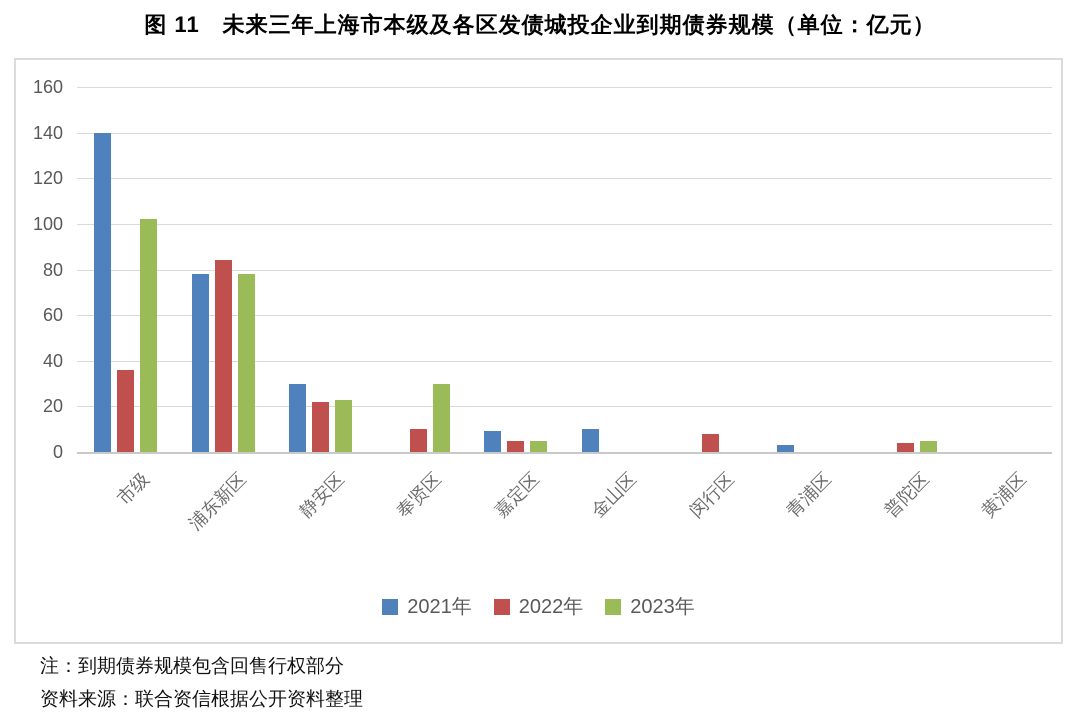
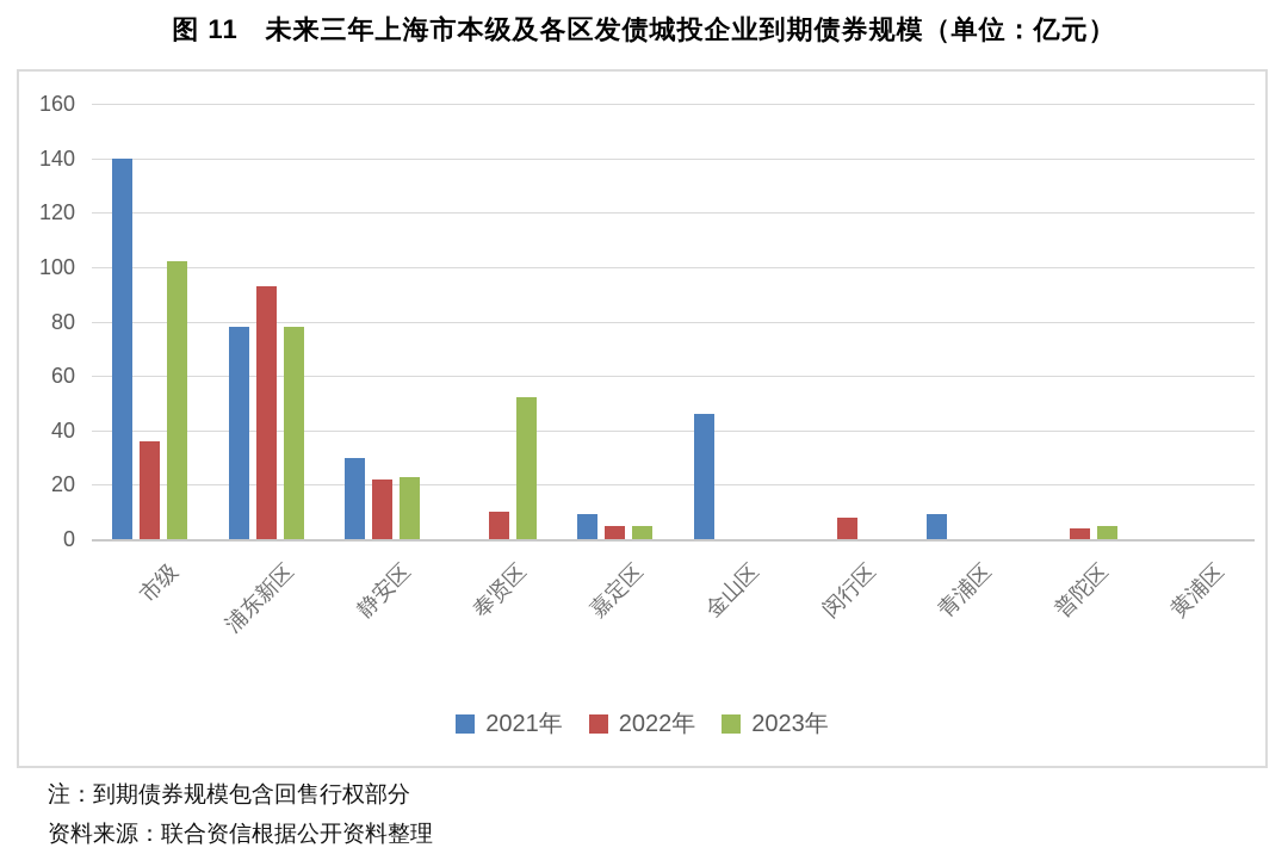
2022年/浦东新区: 84 -> 93
2023年/奉贤区: 30 -> 52
2021年/金山区: 10 -> 46
2021年/青浦区: 3 -> 9
